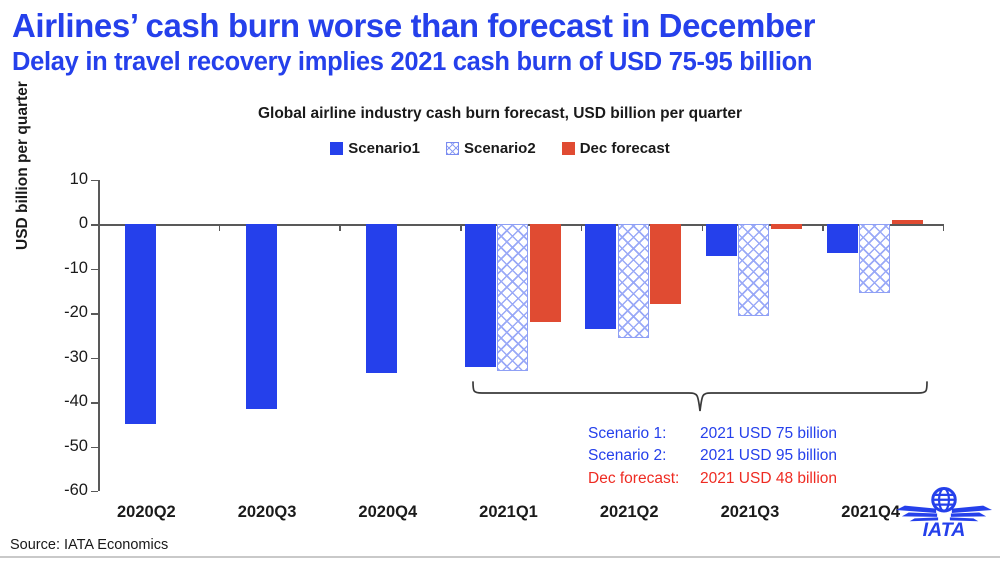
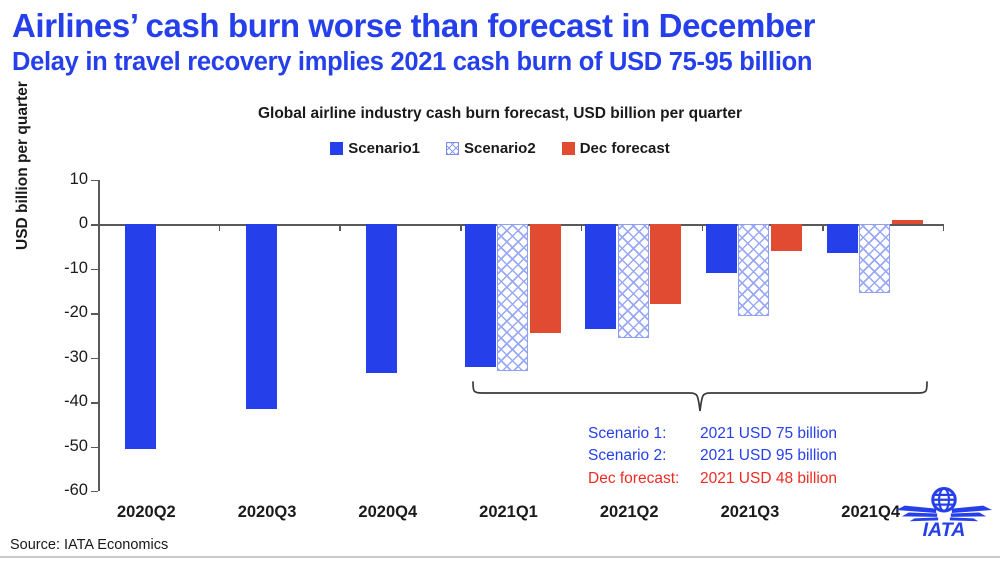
Scenario1/2020Q2: -45 -> -50
Dec forecast/2021Q1: -22 -> -24
Scenario1/2021Q3: -7 -> -11
Dec forecast/2021Q3: -1 -> -6
